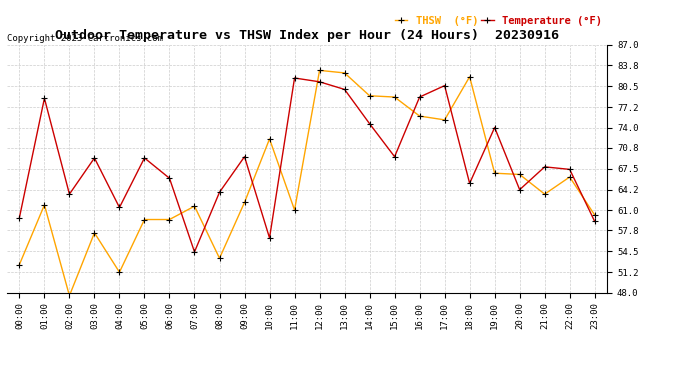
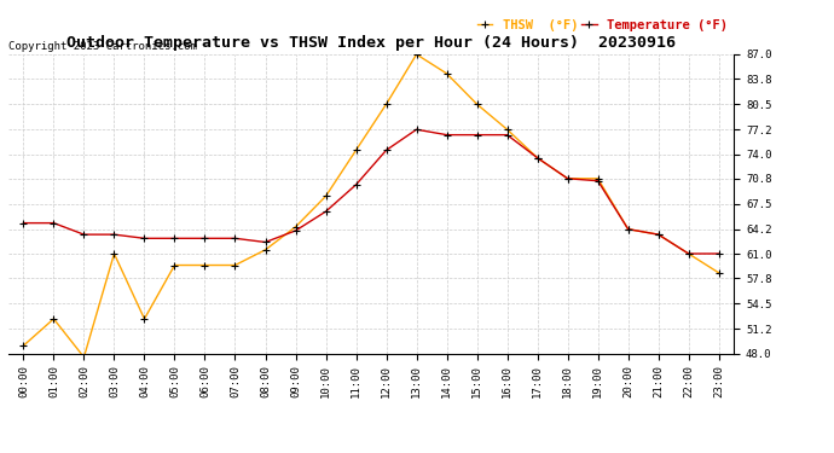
THSW (°F)/00:00: 52.4 -> 49.0
Temperature (°F)/00:00: 59.8 -> 65.0
THSW (°F)/01:00: 61.8 -> 52.5
Temperature (°F)/01:00: 78.6 -> 65.0
THSW (°F)/03:00: 57.4 -> 61.0
Temperature (°F)/03:00: 69.2 -> 63.5
THSW (°F)/04:00: 51.2 -> 52.5
Temperature (°F)/04:00: 61.4 -> 63.0
Temperature (°F)/05:00: 69.2 -> 63.0
Temperature (°F)/06:00: 66.0 -> 63.0
THSW (°F)/07:00: 61.6 -> 59.5
Temperature (°F)/07:00: 54.4 -> 63.0
THSW (°F)/08:00: 53.4 -> 61.5
Temperature (°F)/08:00: 63.8 -> 62.5
THSW (°F)/09:00: 62.2 -> 64.5
Temperature (°F)/09:00: 69.4 -> 64.0
THSW (°F)/10:00: 72.2 -> 68.5
Temperature (°F)/10:00: 56.6 -> 66.5
THSW (°F)/11:00: 61.0 -> 74.5
Temperature (°F)/11:00: 81.8 -> 70.0
THSW (°F)/12:00: 83.0 -> 80.5
Temperature (°F)/12:00: 81.2 -> 74.5
THSW (°F)/13:00: 82.6 -> 87.0
Temperature (°F)/13:00: 80.0 -> 77.2
THSW (°F)/14:00: 79.0 -> 84.5
Temperature (°F)/14:00: 74.6 -> 76.5
THSW (°F)/15:00: 78.8 -> 80.5
Temperature (°F)/15:00: 69.4 -> 76.5
THSW (°F)/16:00: 75.8 -> 77.2
Temperature (°F)/16:00: 78.8 -> 76.5
THSW (°F)/17:00: 75.2 -> 73.5
Temperature (°F)/17:00: 80.6 -> 73.5
THSW (°F)/18:00: 82.0 -> 70.8
Temperature (°F)/18:00: 65.2 -> 70.8
THSW (°F)/19:00: 66.8 -> 70.8
Temperature (°F)/19:00: 74.0 -> 70.5
THSW (°F)/20:00: 66.6 -> 64.2
Temperature (°F)/21:00: 67.8 -> 63.5
THSW (°F)/22:00: 66.2 -> 61.0
Temperature (°F)/22:00: 67.4 -> 61.0
THSW (°F)/23:00: 60.2 -> 58.5
Temperature (°F)/23:00: 59.2 -> 61.0
